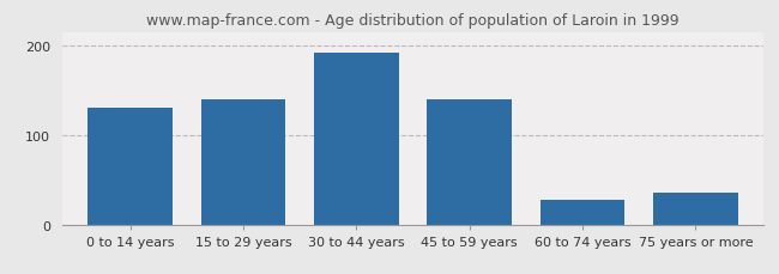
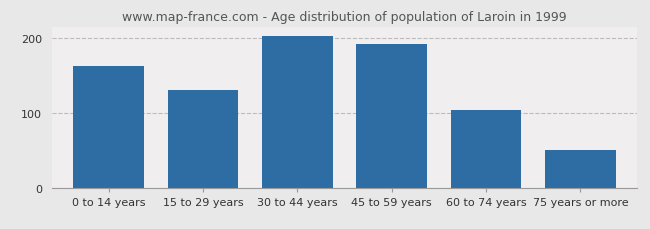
0 to 14 years: 130 -> 163
15 to 29 years: 140 -> 130
30 to 44 years: 192 -> 202
45 to 59 years: 140 -> 192
60 to 74 years: 28 -> 104
75 years or more: 36 -> 50
